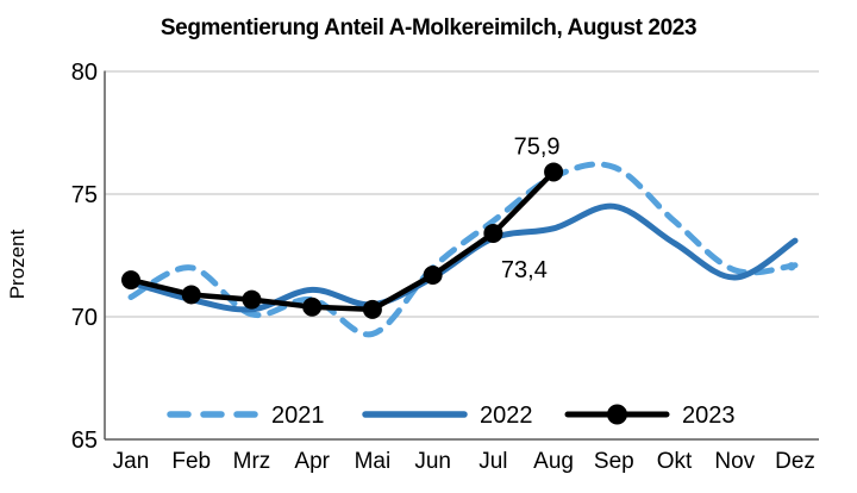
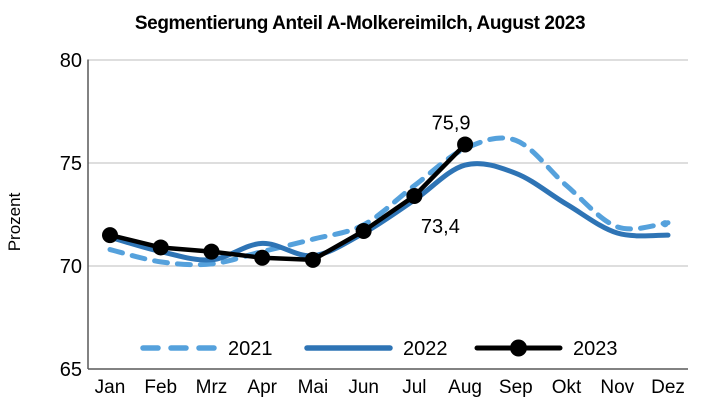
2021/Feb: 72.0 -> 70.2
2021/Mai: 69.3 -> 71.3
2022/Aug: 73.6 -> 74.9
2022/Dez: 73.1 -> 71.5
